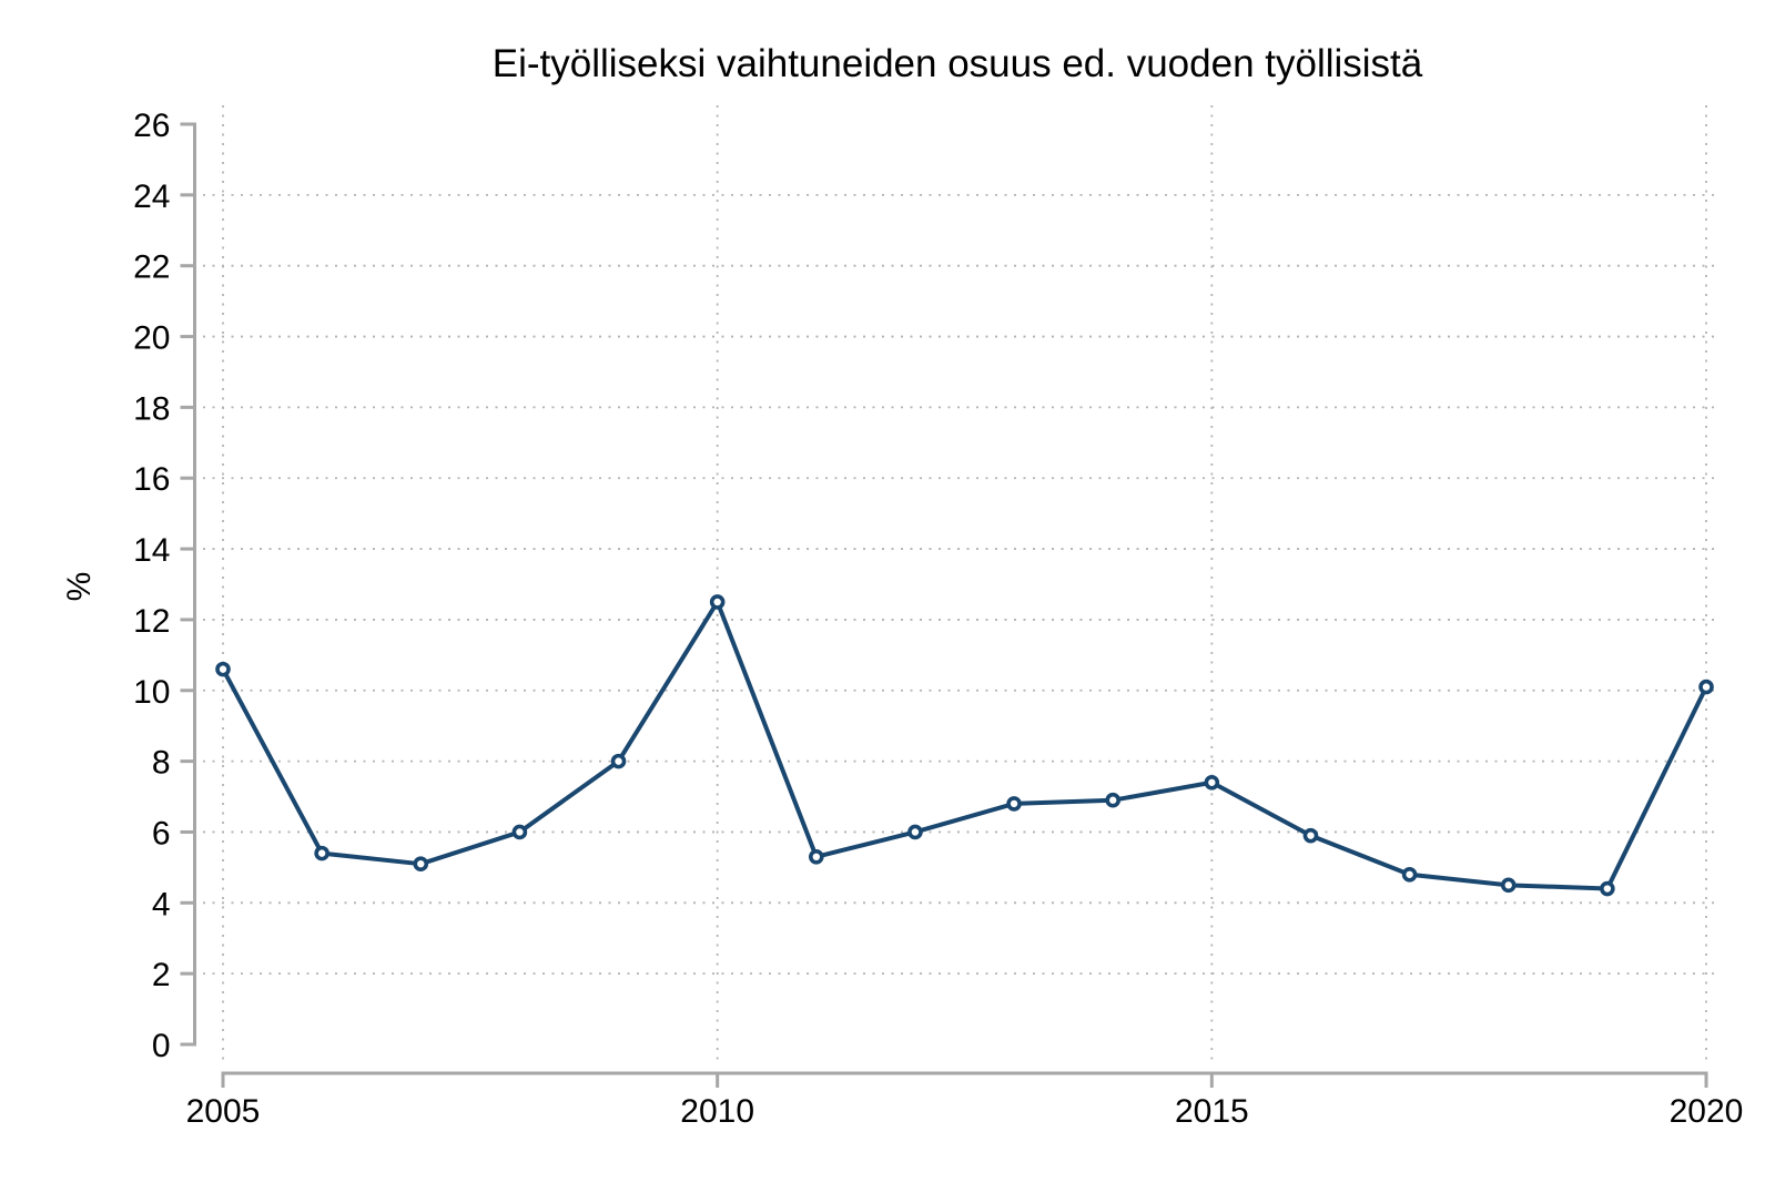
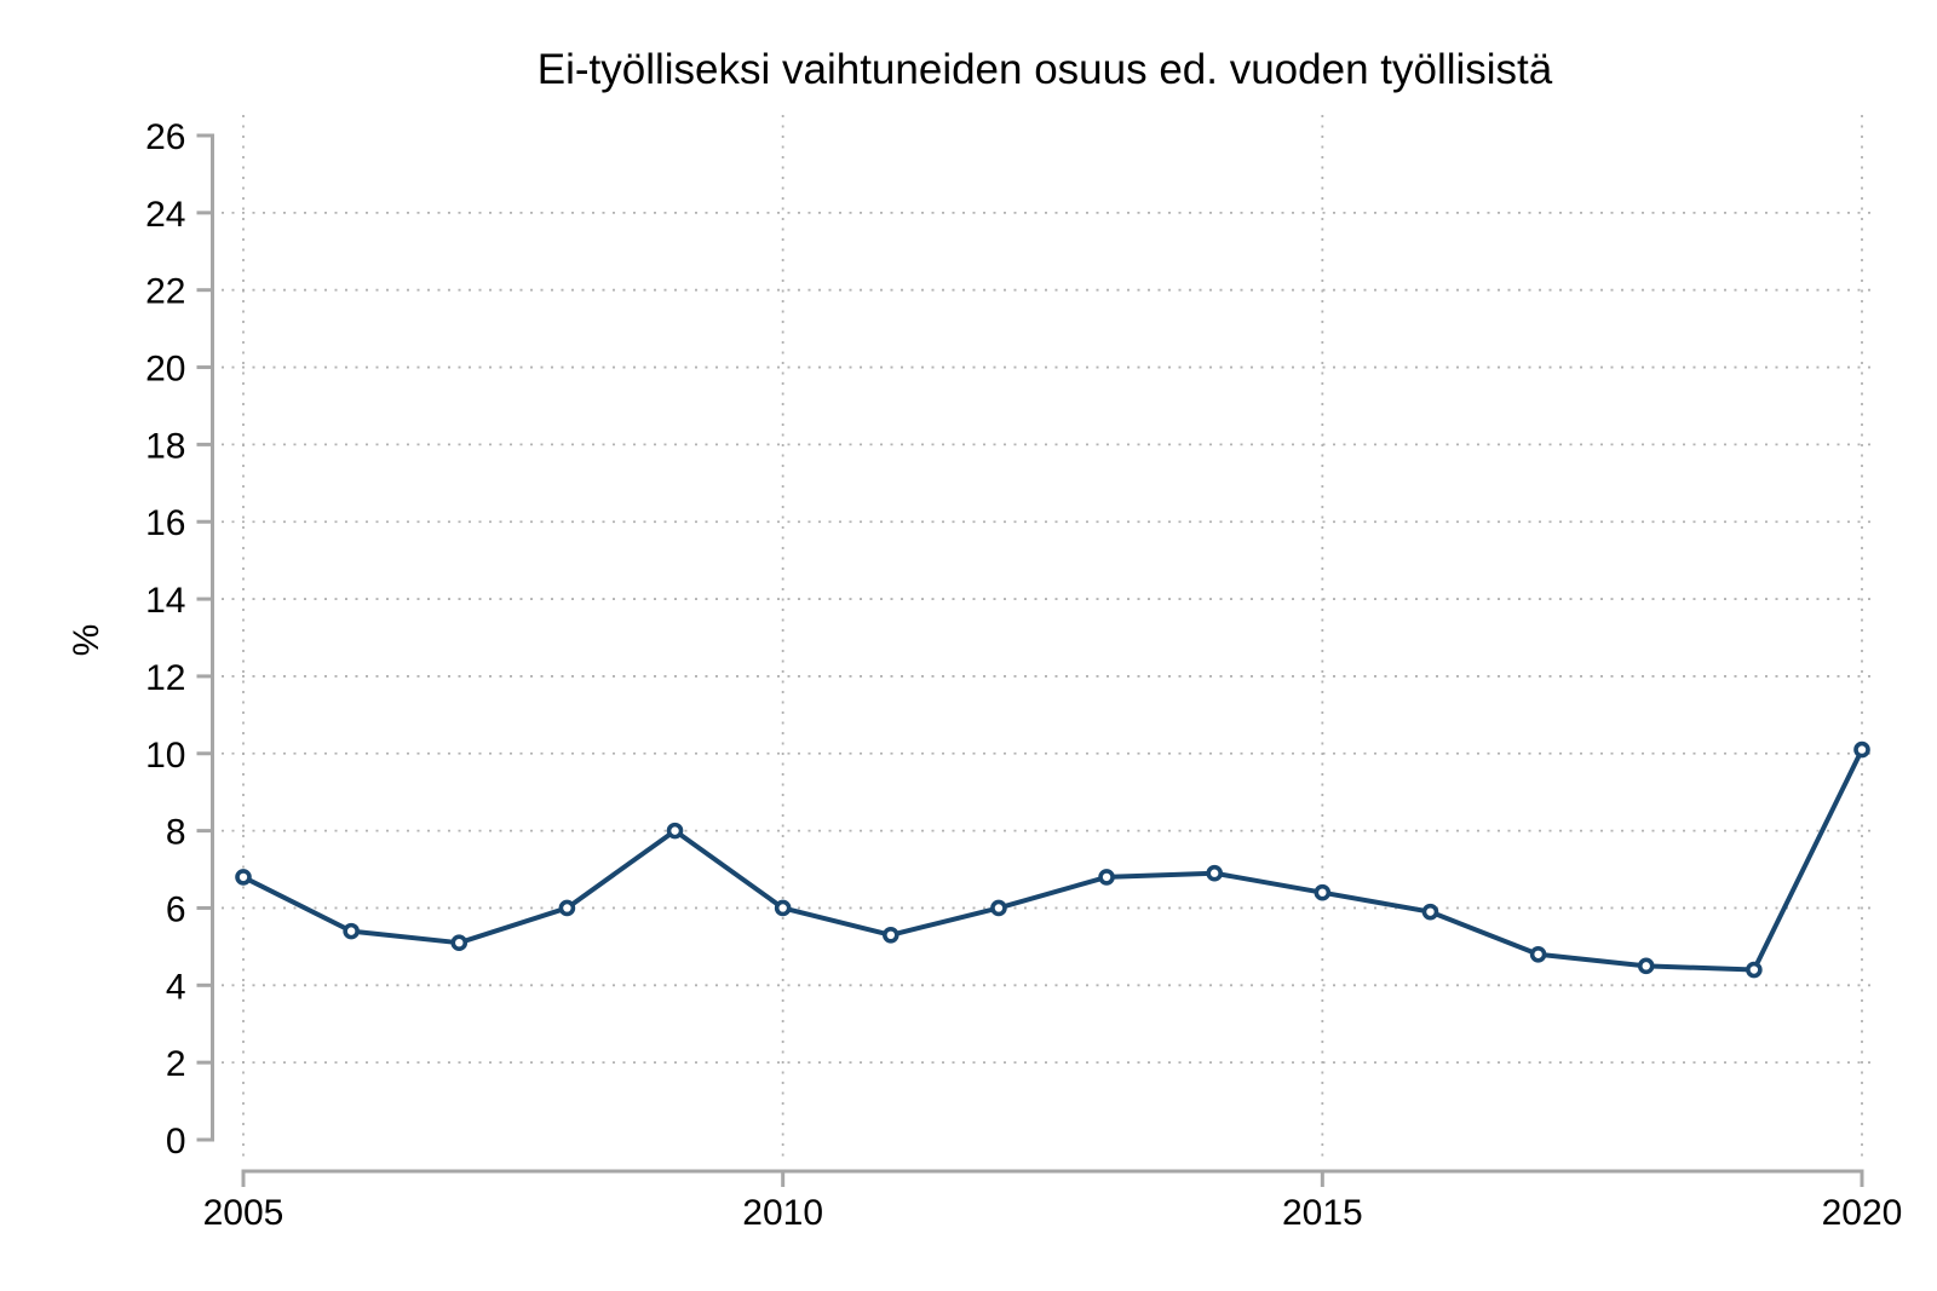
2005: 10.6 -> 6.8
2010: 12.5 -> 6.0
2015: 7.4 -> 6.4
